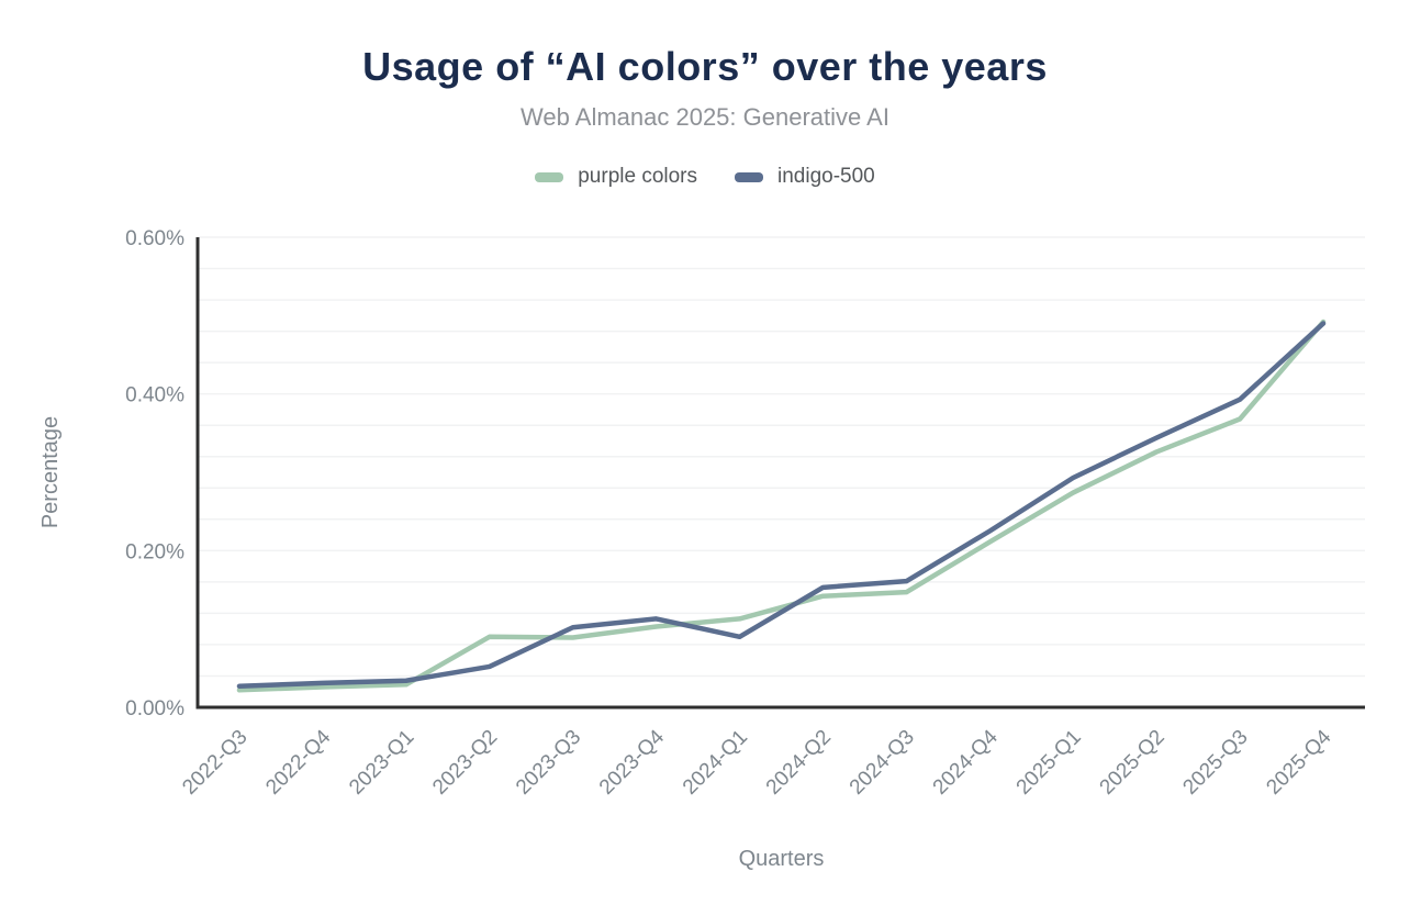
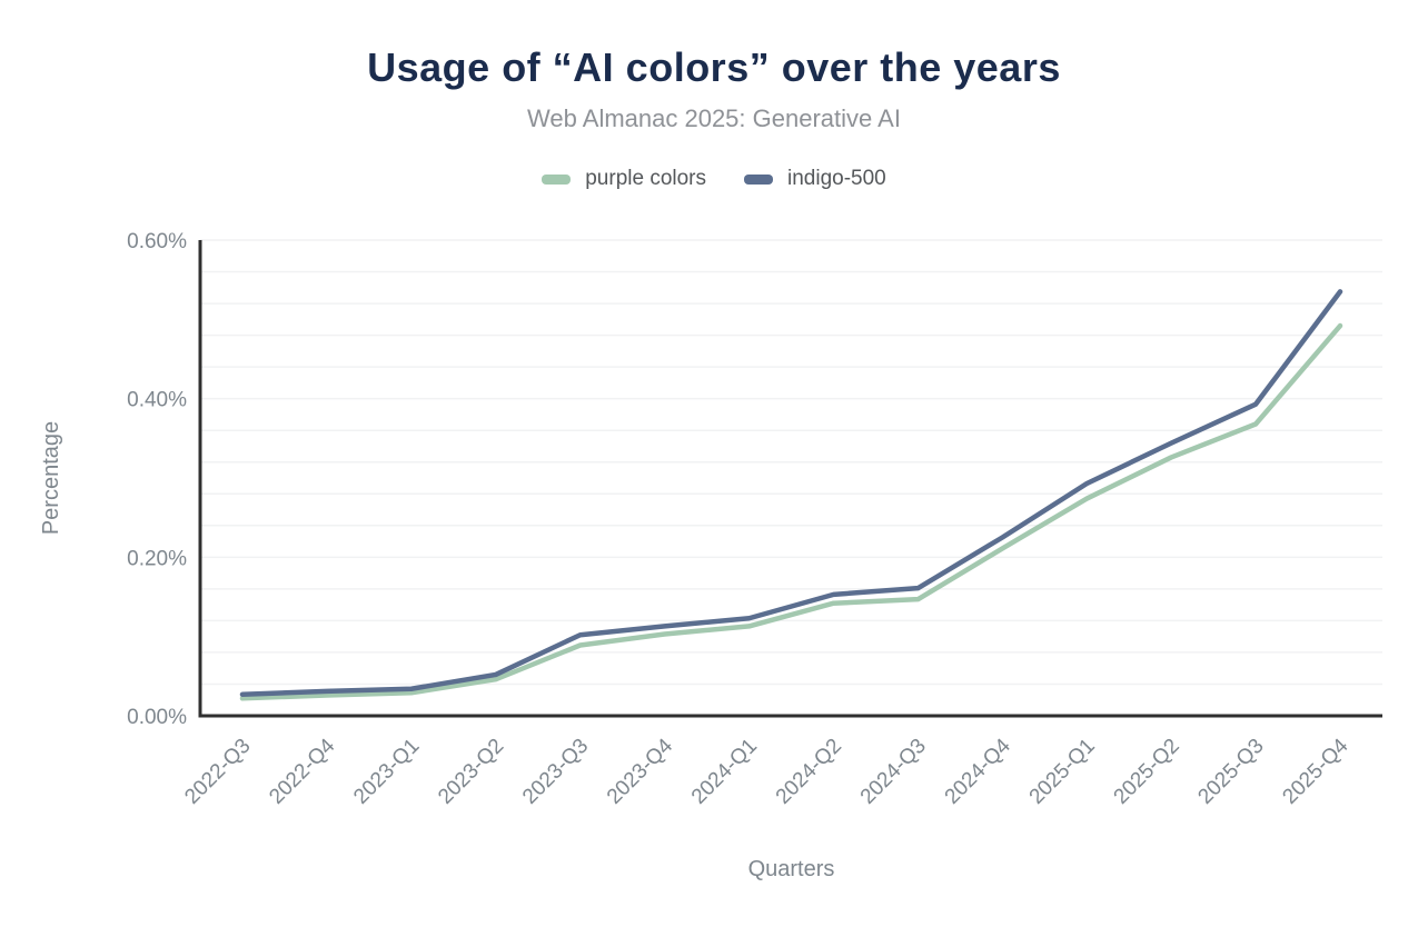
purple colors/2023-Q2: 0.09% -> 0.05%
indigo-500/2024-Q1: 0.09% -> 0.12%
indigo-500/2025-Q4: 0.49% -> 0.54%
